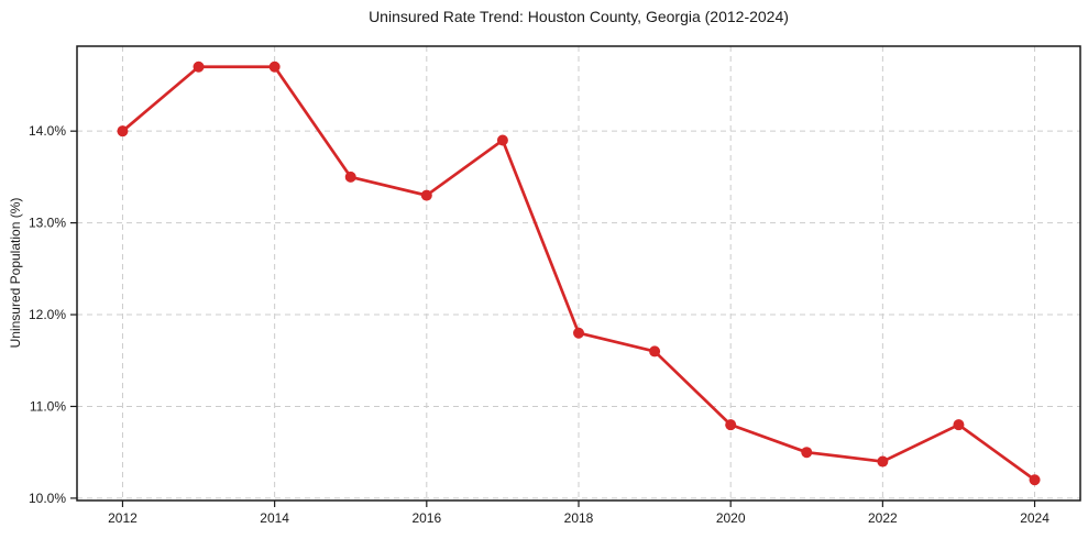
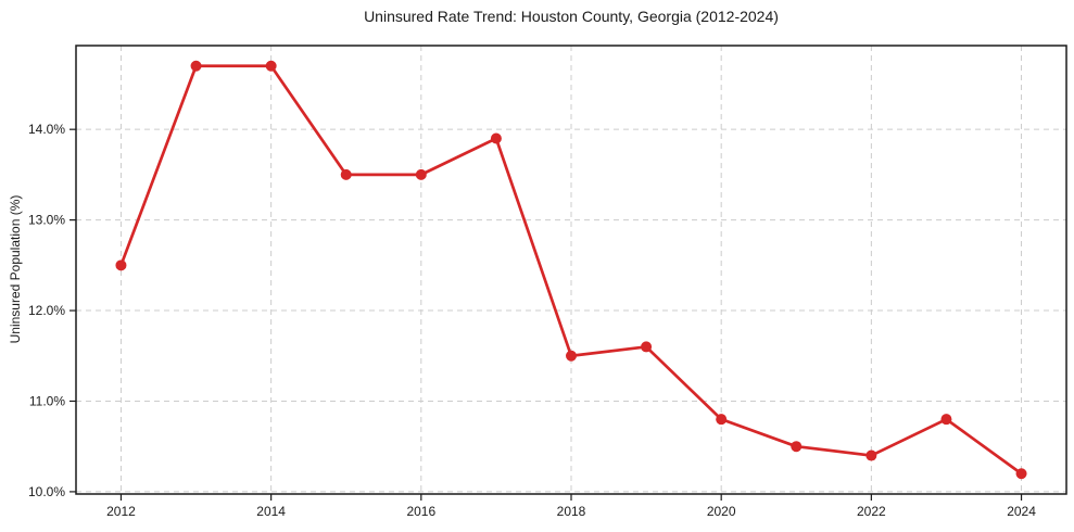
2012: 14.0% -> 12.5%
2016: 13.3% -> 13.5%
2018: 11.8% -> 11.5%
